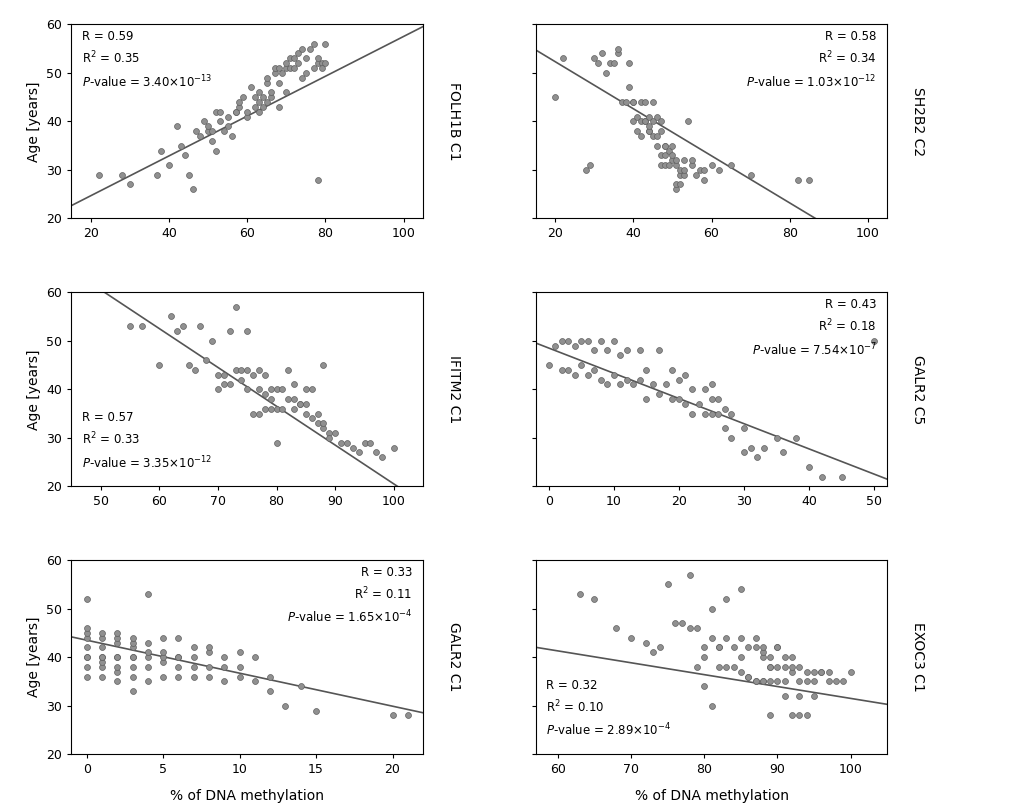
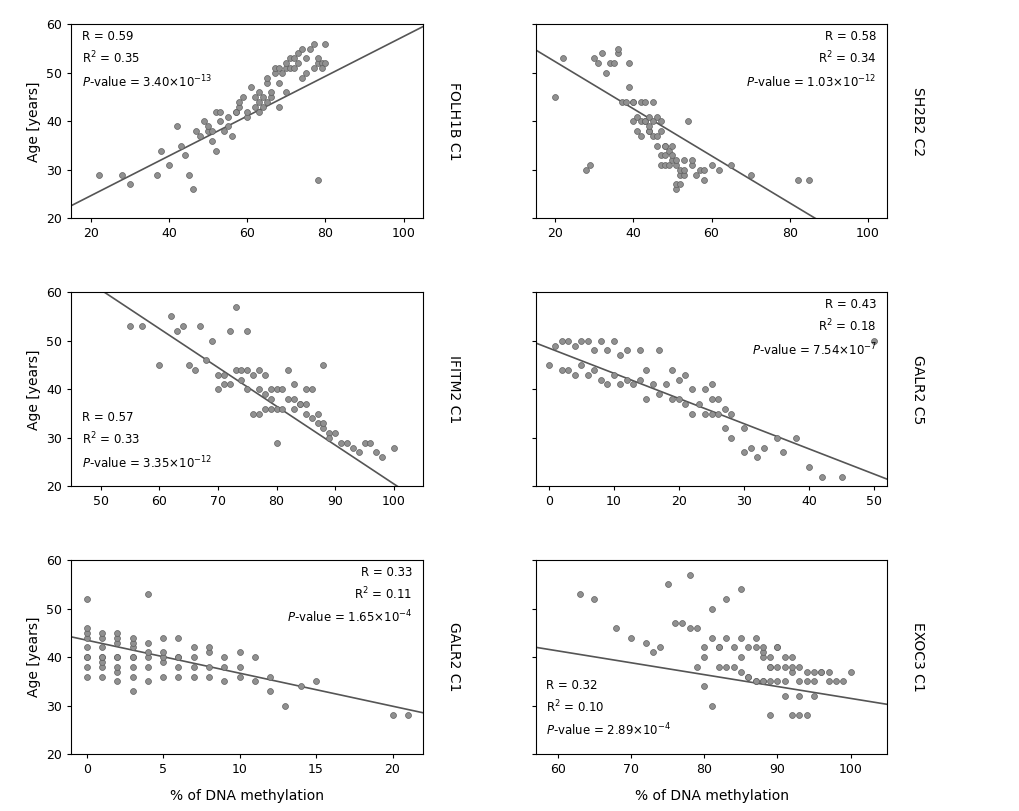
15: 29 -> 35
